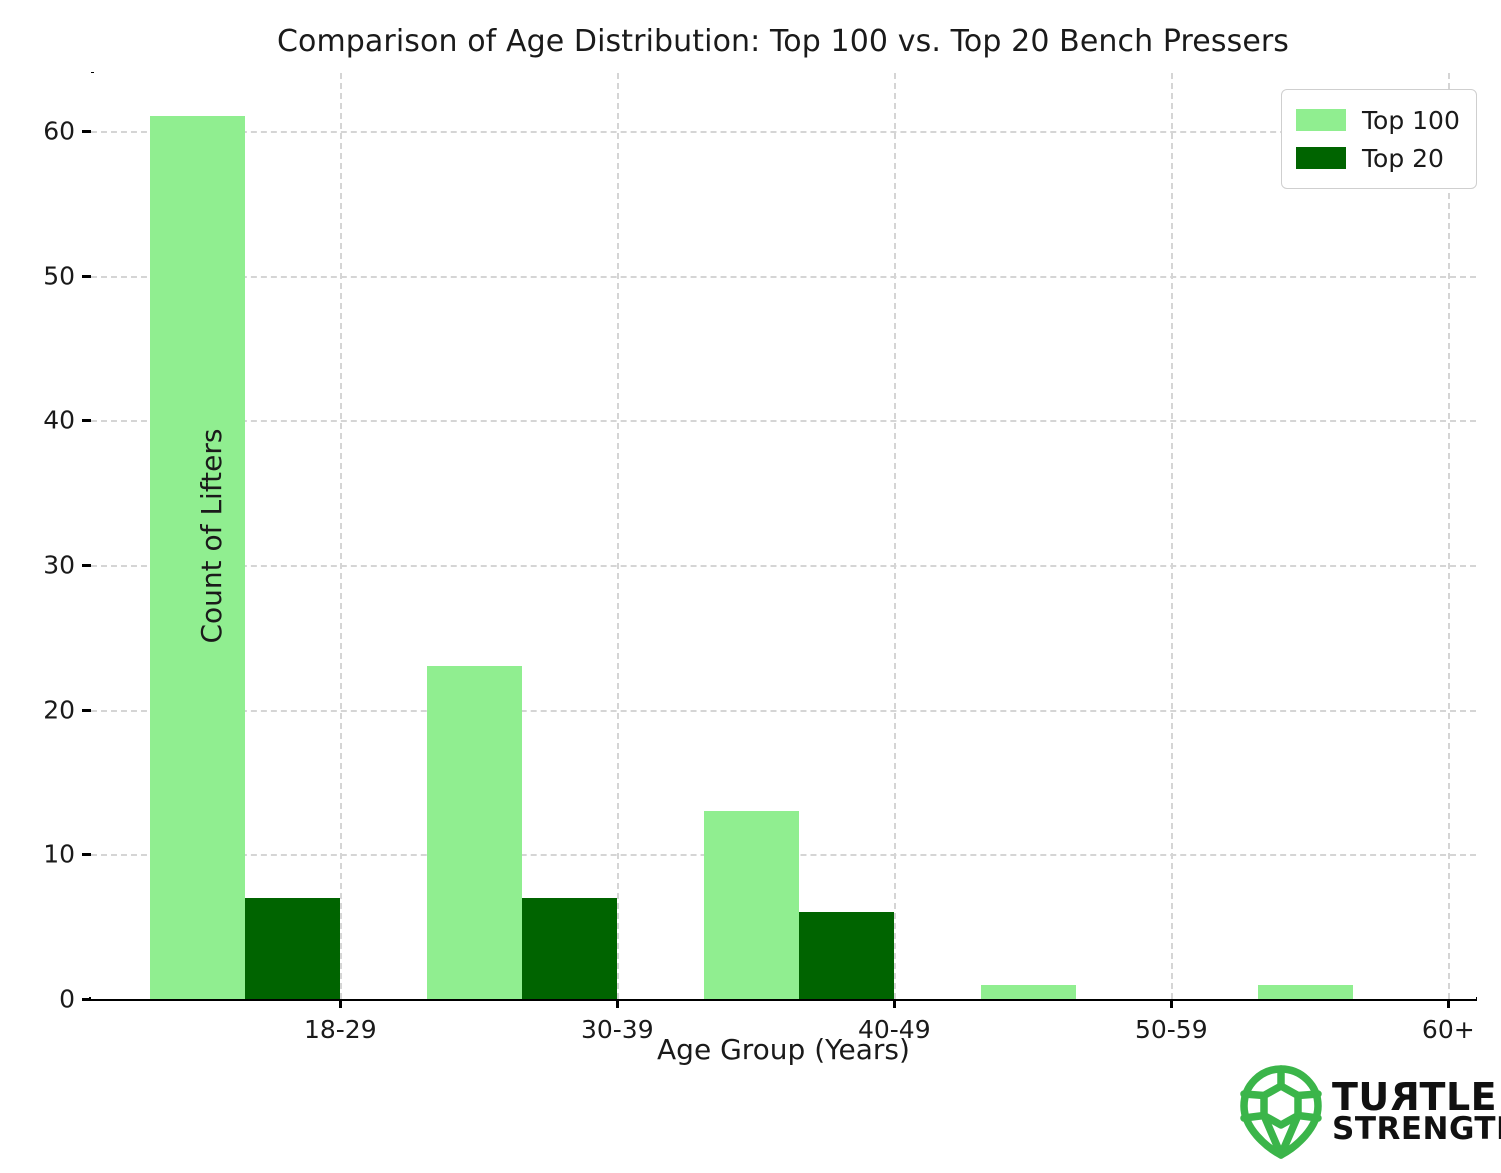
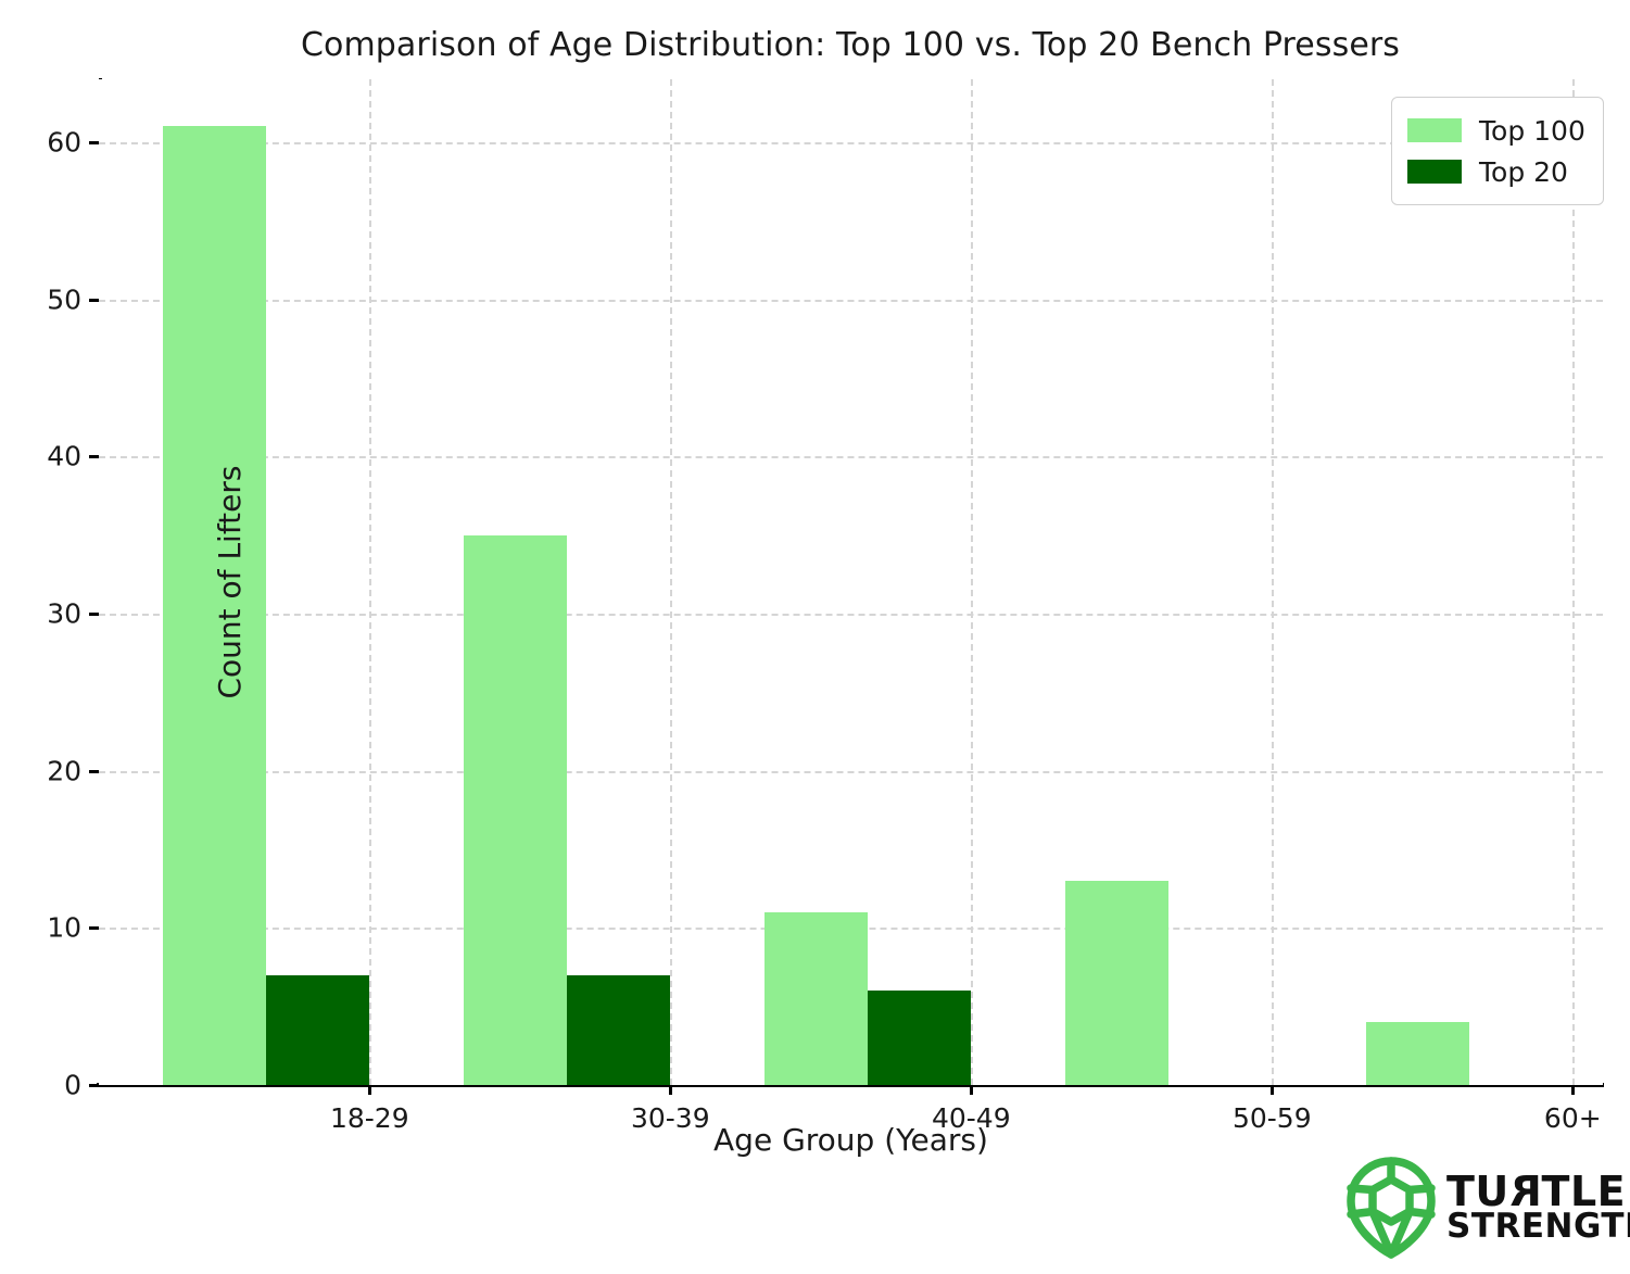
Top 100/30-39: 23 -> 35
Top 100/40-49: 13 -> 11
Top 100/50-59: 1 -> 13
Top 100/60+: 1 -> 4
